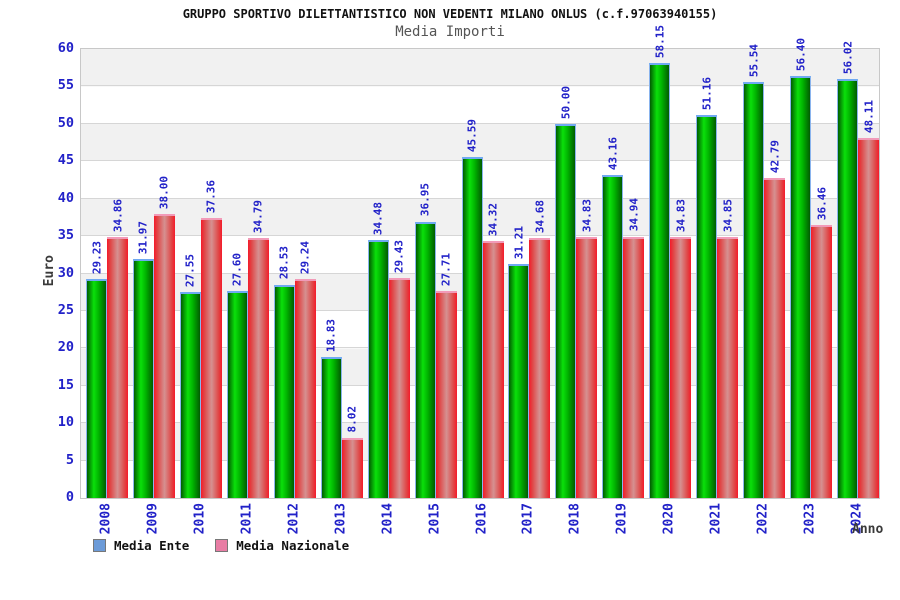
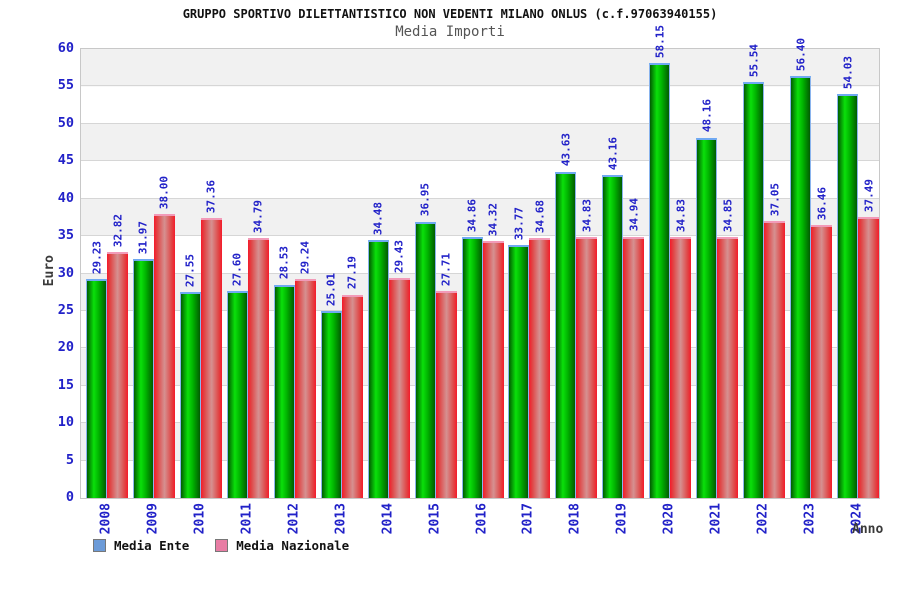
Media Nazionale/2008: 34.86 -> 32.82
Media Ente/2013: 18.83 -> 25.01
Media Nazionale/2013: 8.02 -> 27.19
Media Ente/2016: 45.59 -> 34.86
Media Ente/2017: 31.21 -> 33.77
Media Ente/2018: 50.00 -> 43.63
Media Ente/2021: 51.16 -> 48.16
Media Nazionale/2022: 42.79 -> 37.05
Media Ente/2024: 56.02 -> 54.03
Media Nazionale/2024: 48.11 -> 37.49
